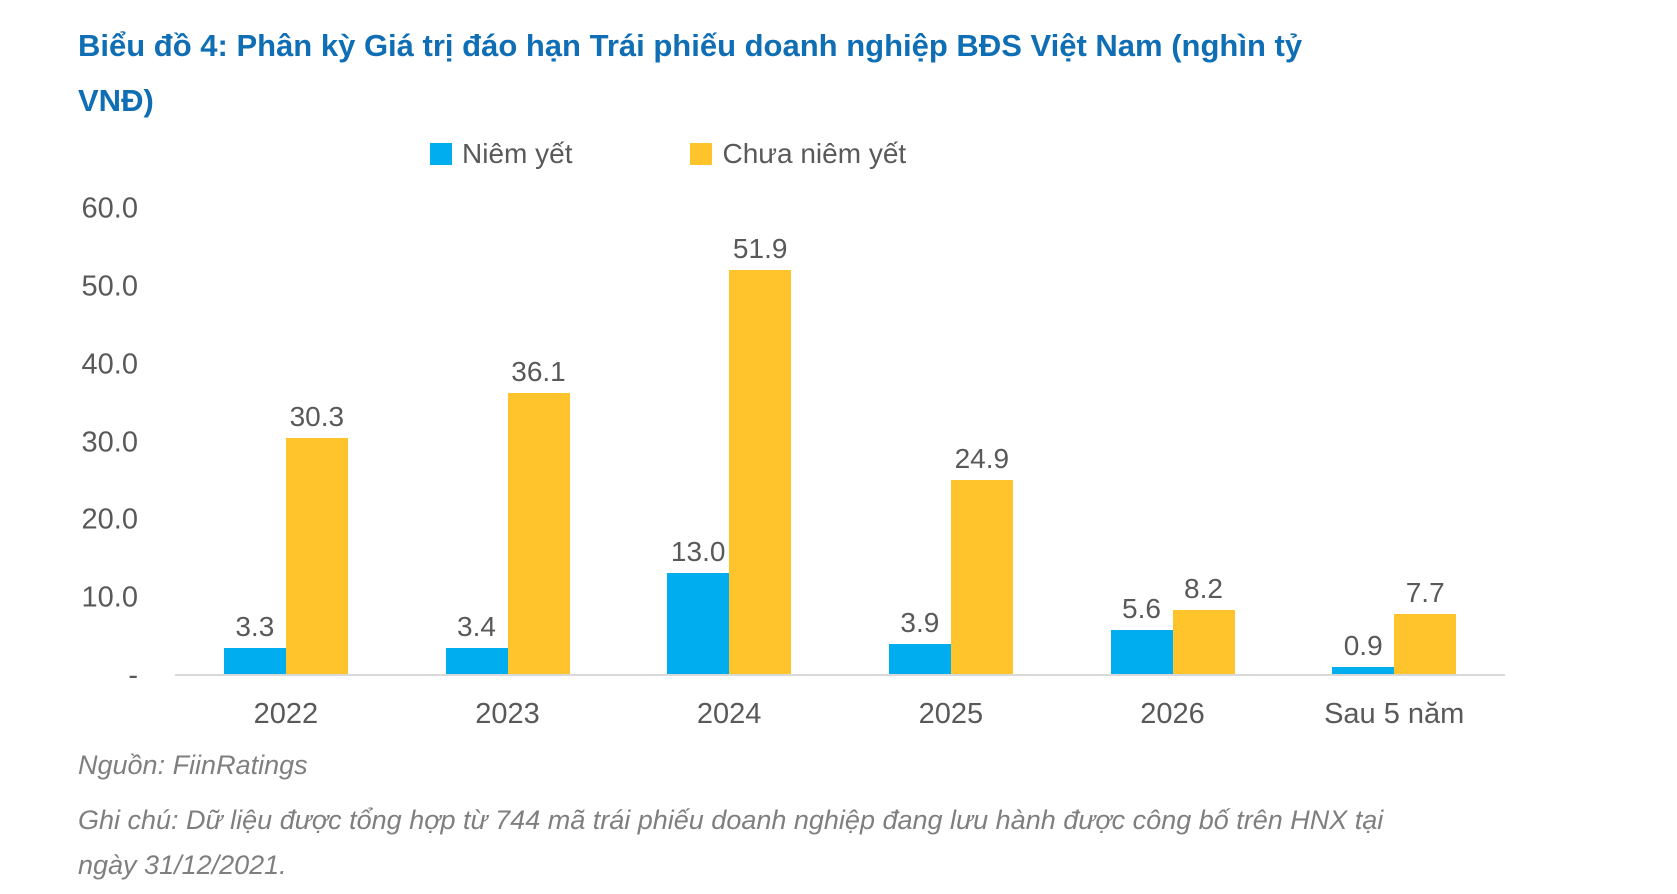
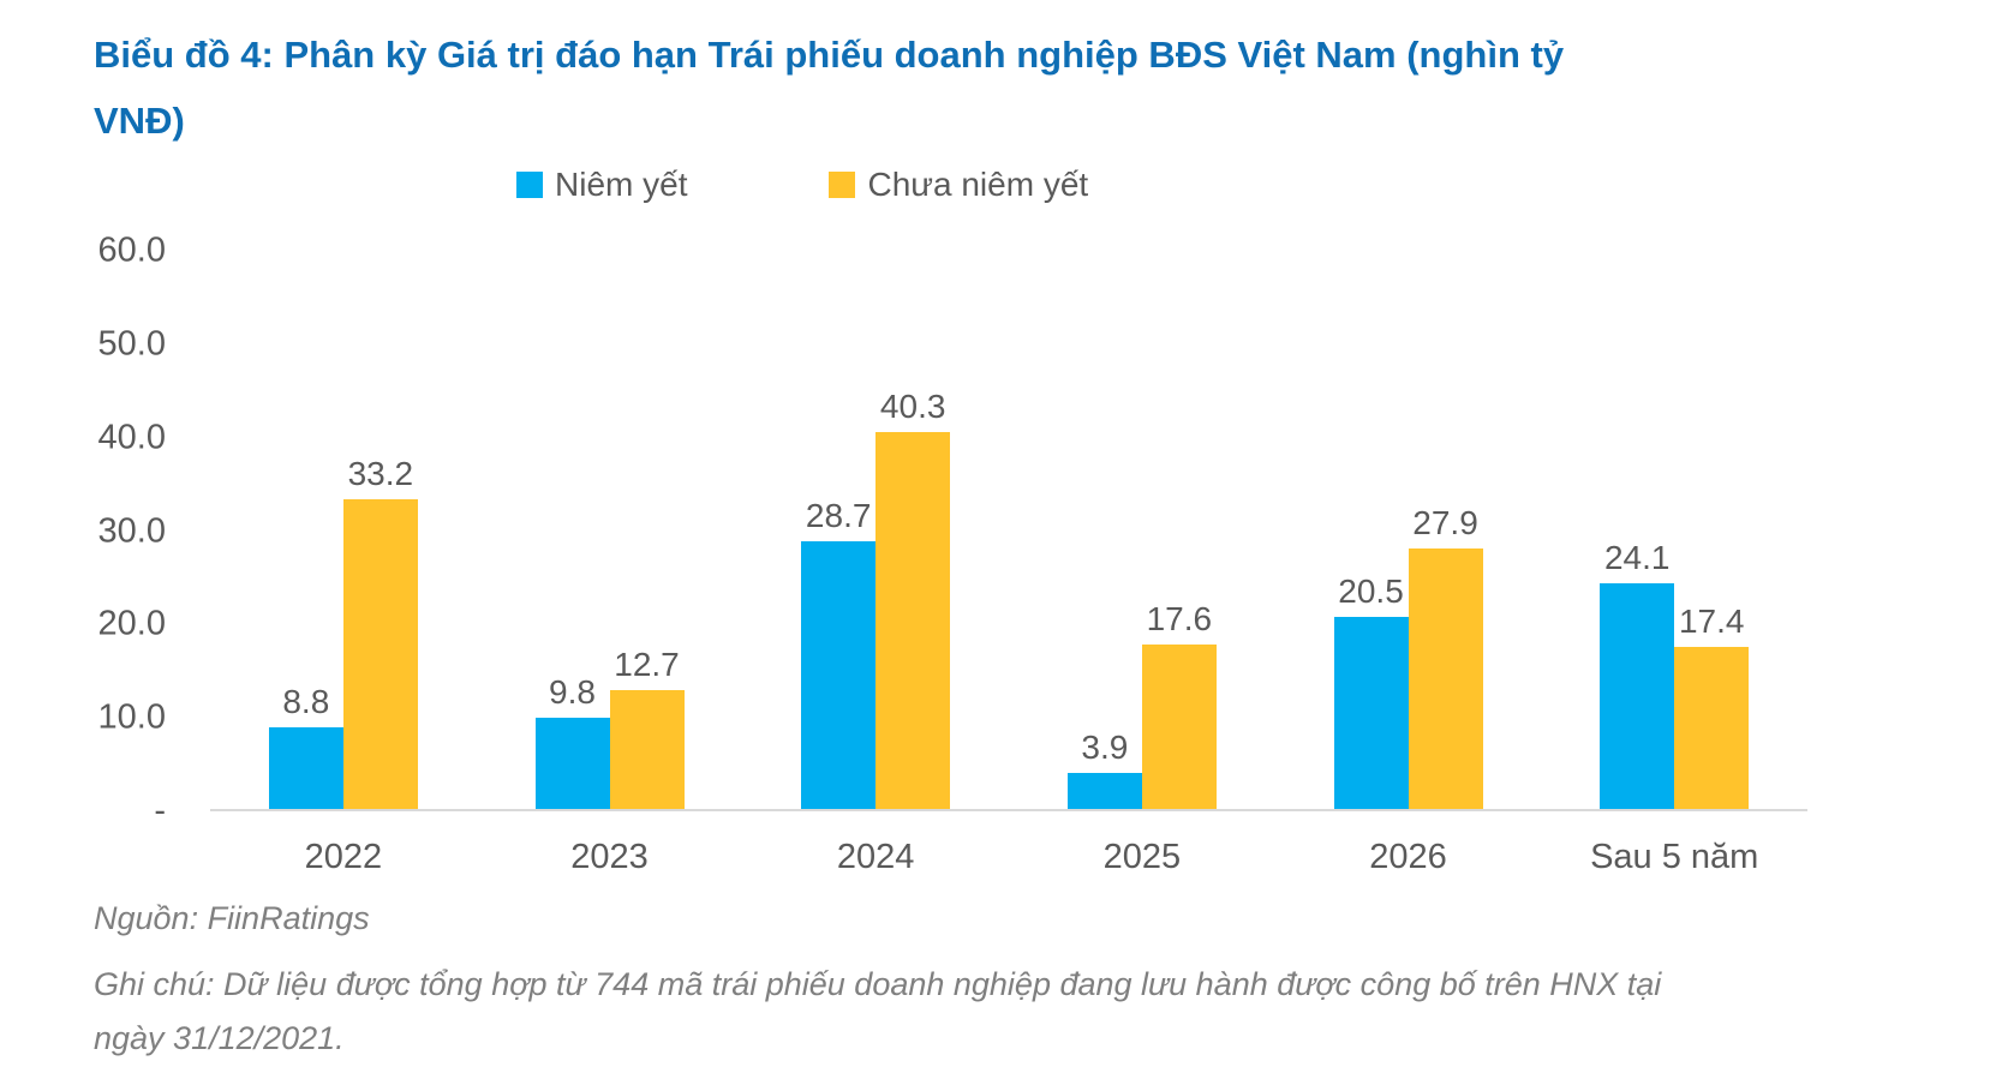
Niêm yết/2022: 3.3 -> 8.8
Chưa niêm yết/2022: 30.3 -> 33.2
Niêm yết/2023: 3.4 -> 9.8
Chưa niêm yết/2023: 36.1 -> 12.7
Niêm yết/2024: 13.0 -> 28.7
Chưa niêm yết/2024: 51.9 -> 40.3
Chưa niêm yết/2025: 24.9 -> 17.6
Niêm yết/2026: 5.6 -> 20.5
Chưa niêm yết/2026: 8.2 -> 27.9
Niêm yết/Sau 5 năm: 0.9 -> 24.1
Chưa niêm yết/Sau 5 năm: 7.7 -> 17.4
